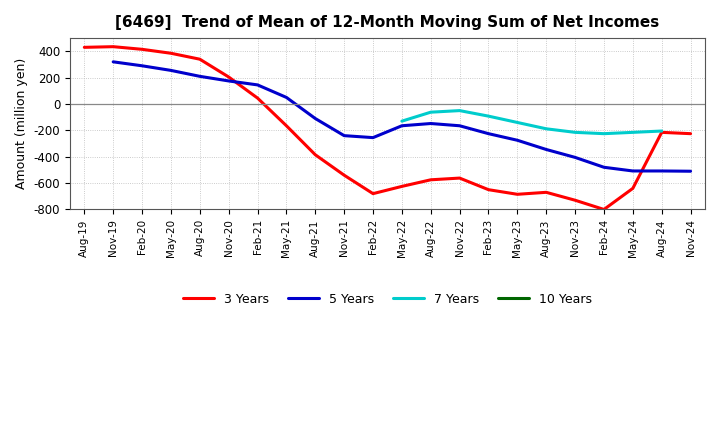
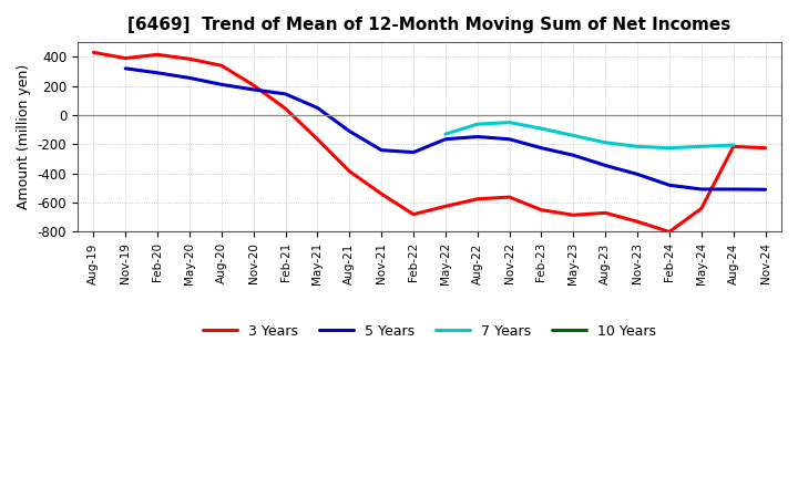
3 Years/Nov-19: 440 -> 390
